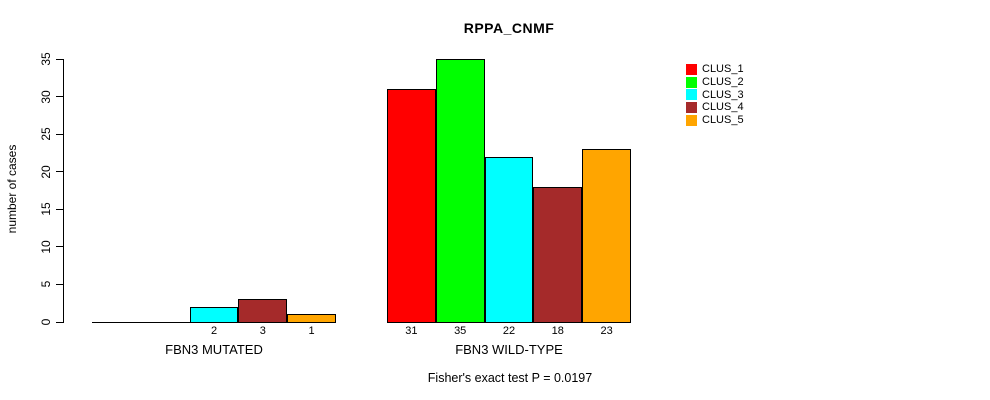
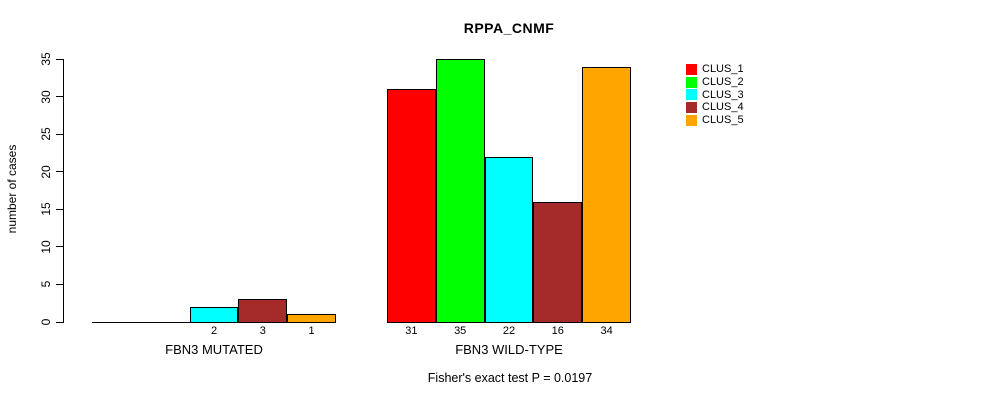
CLUS_4/FBN3 WILD-TYPE: 18 -> 16
CLUS_5/FBN3 WILD-TYPE: 23 -> 34
